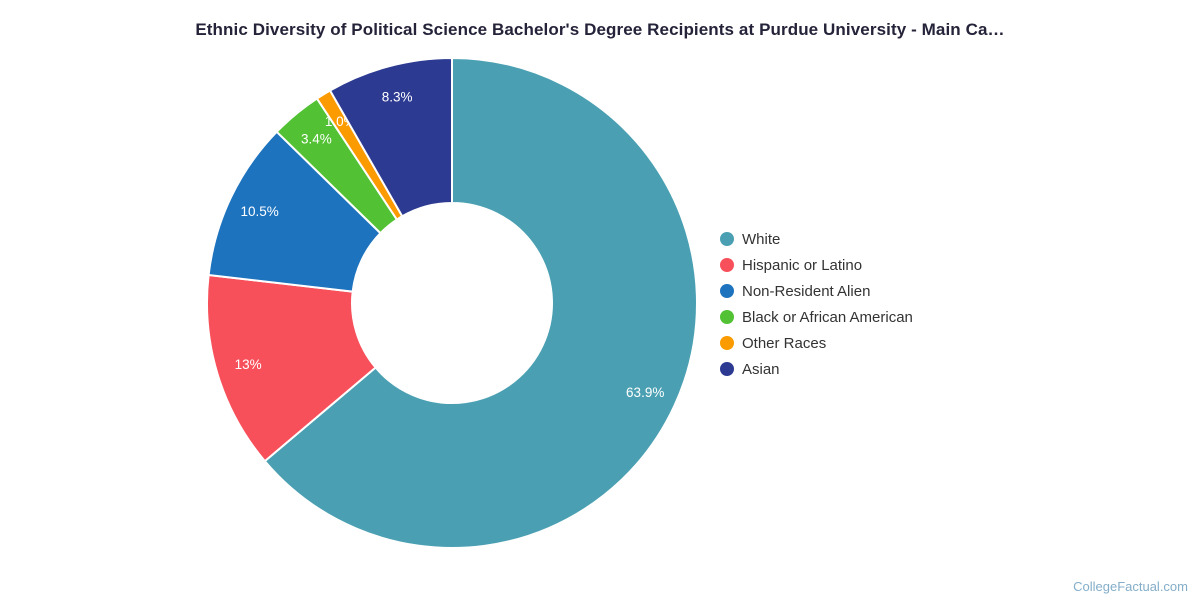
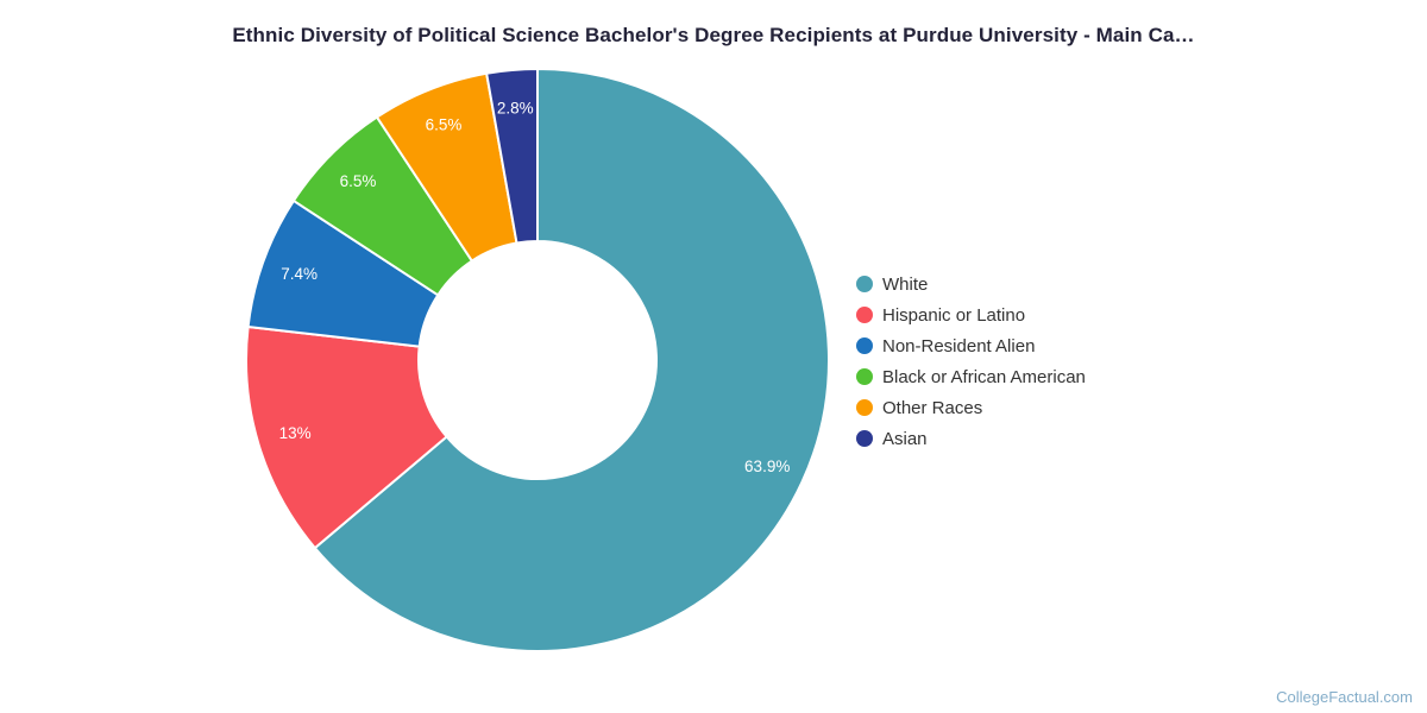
Non-Resident Alien: 10.5% -> 7.4%
Black or African American: 3.4% -> 6.5%
Other Races: 1.0% -> 6.5%
Asian: 8.3% -> 2.8%
